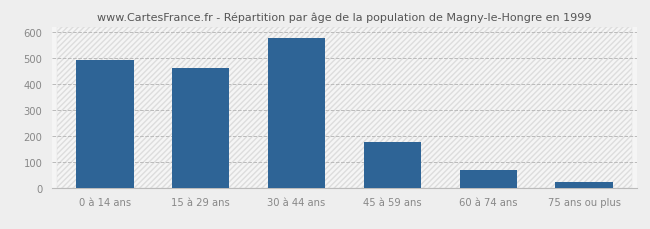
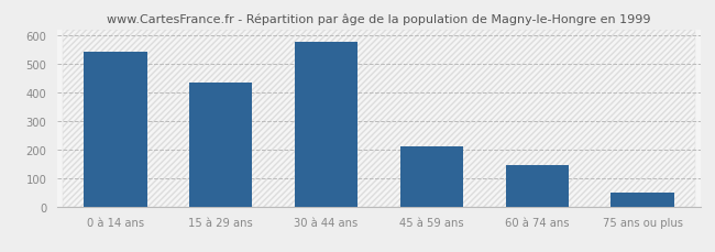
0 à 14 ans: 490 -> 540
15 à 29 ans: 462 -> 435
45 à 59 ans: 175 -> 210
60 à 74 ans: 68 -> 145
75 ans ou plus: 22 -> 50
